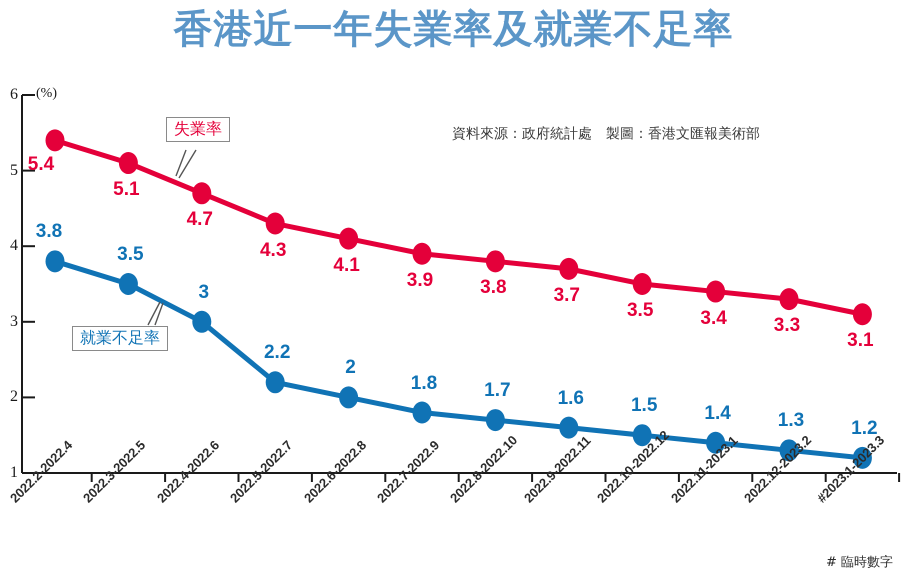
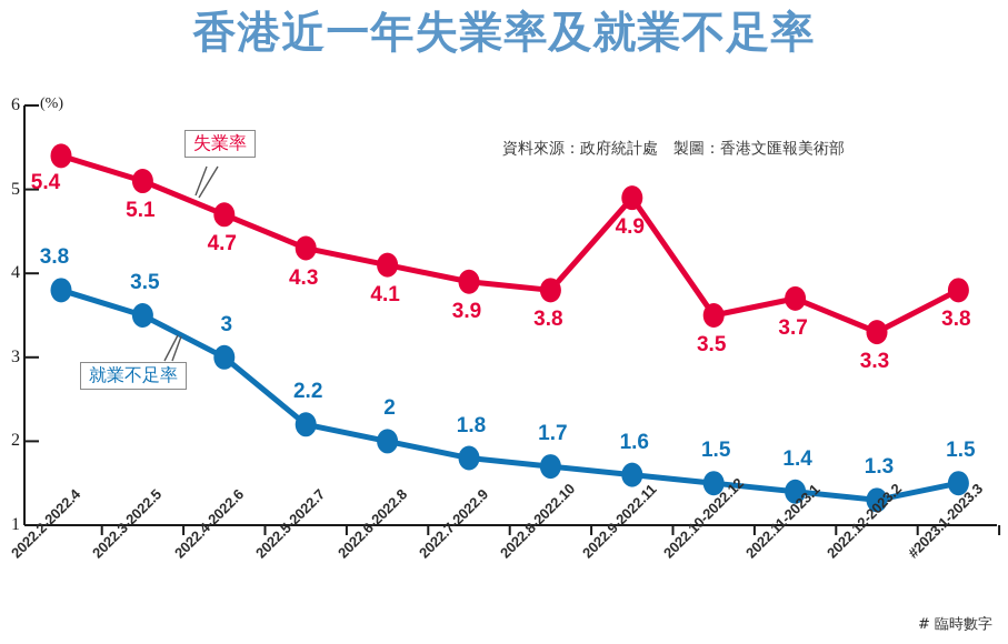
失業率/2022.9-2022.11: 3.7 -> 4.9
失業率/2022.11-2023.1: 3.4 -> 3.7
失業率/#2023.1-2023.3: 3.1 -> 3.8
就業不足率/#2023.1-2023.3: 1.2 -> 1.5
